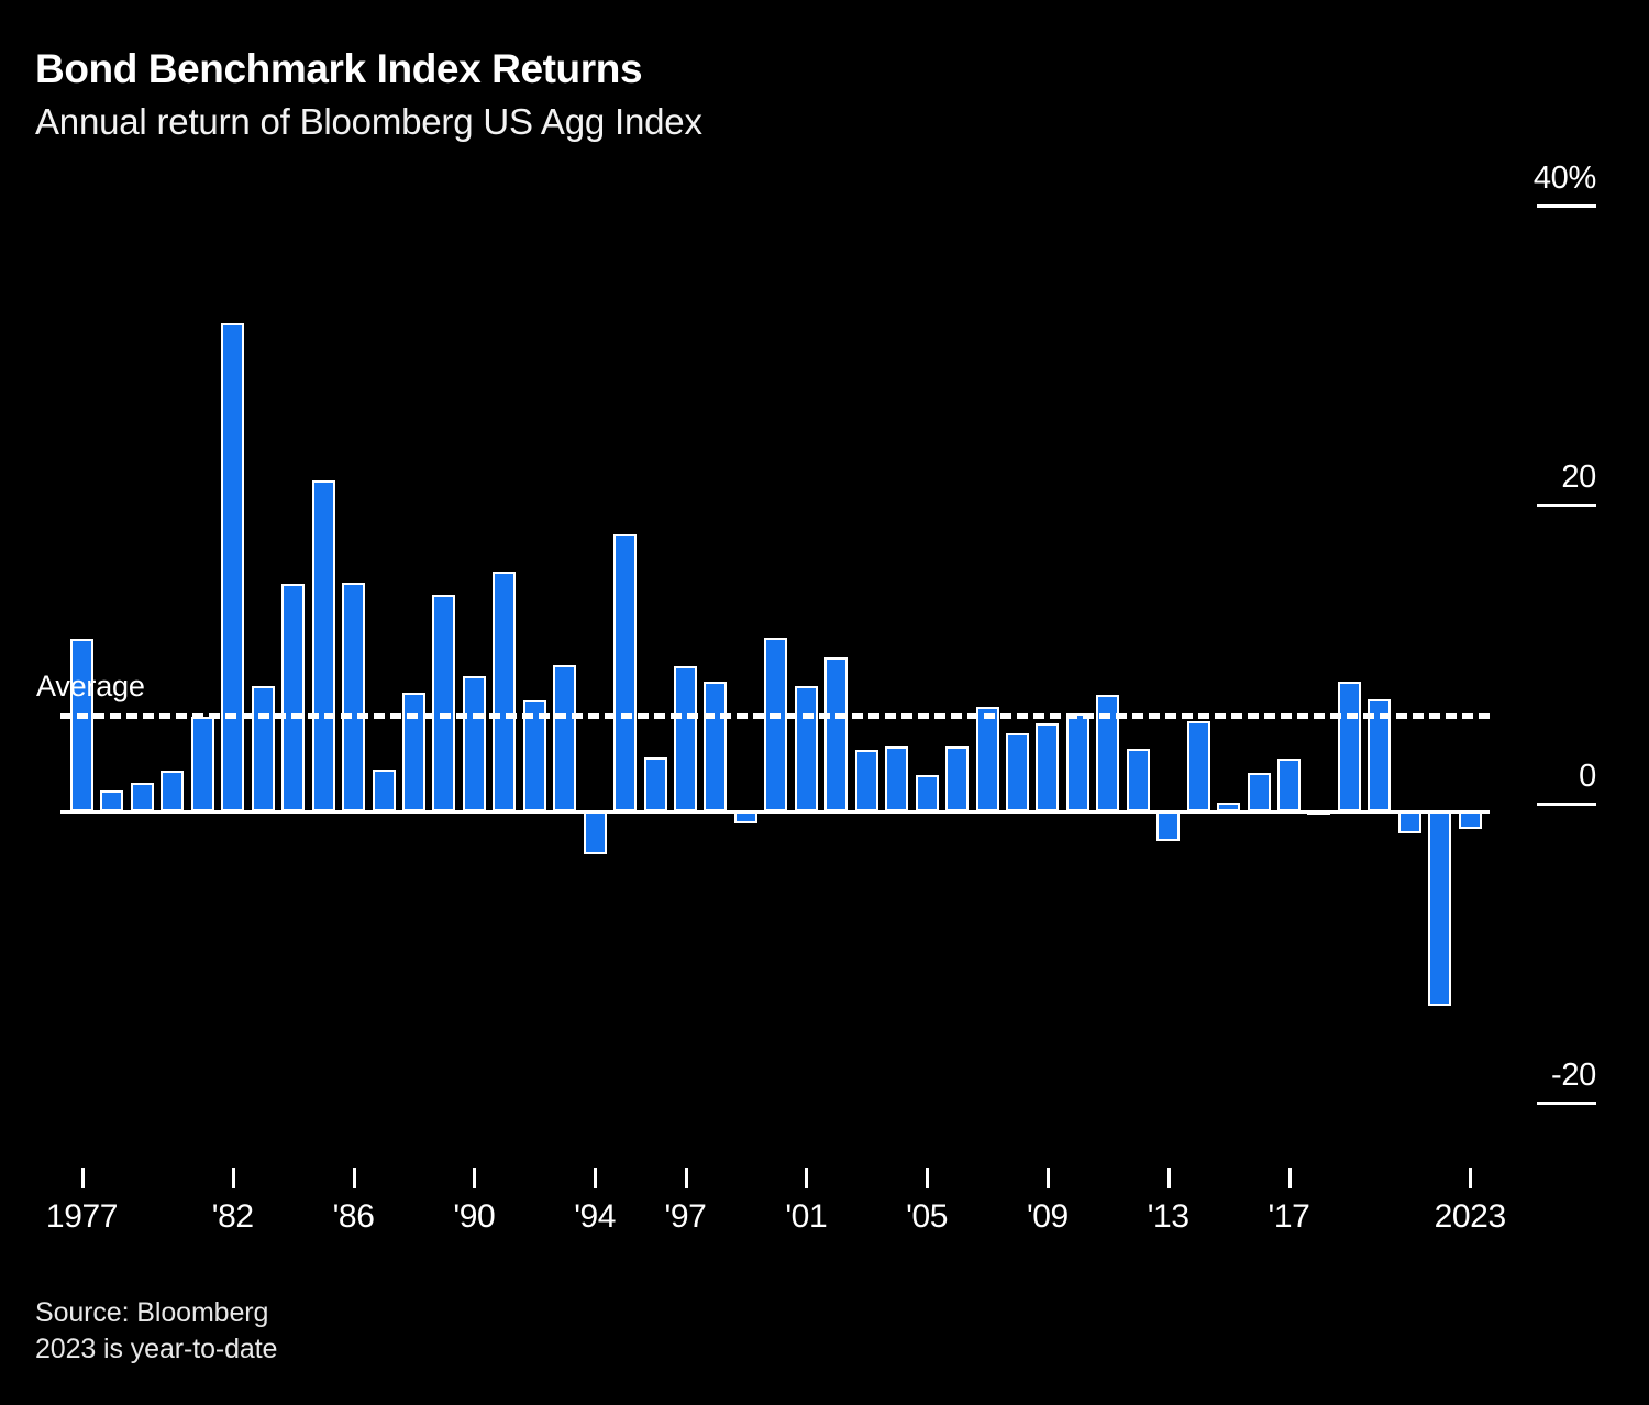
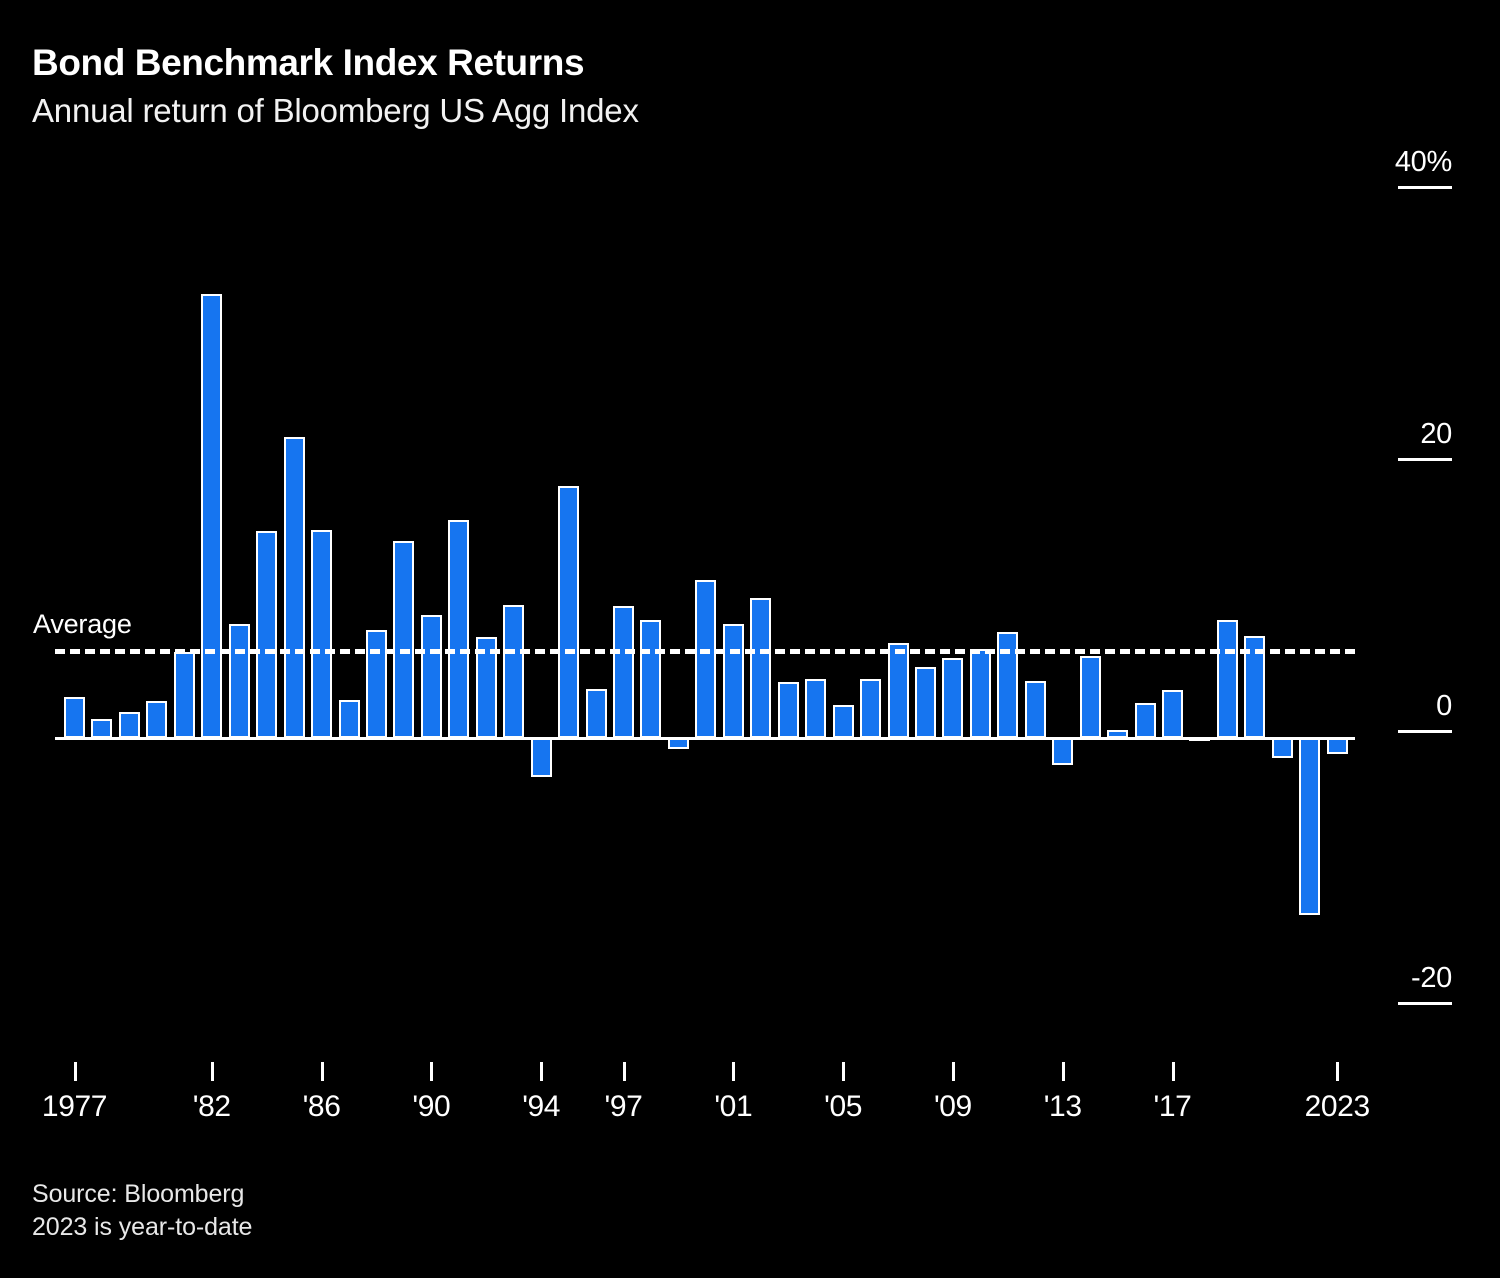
1977: 11.5% -> 3.0%
